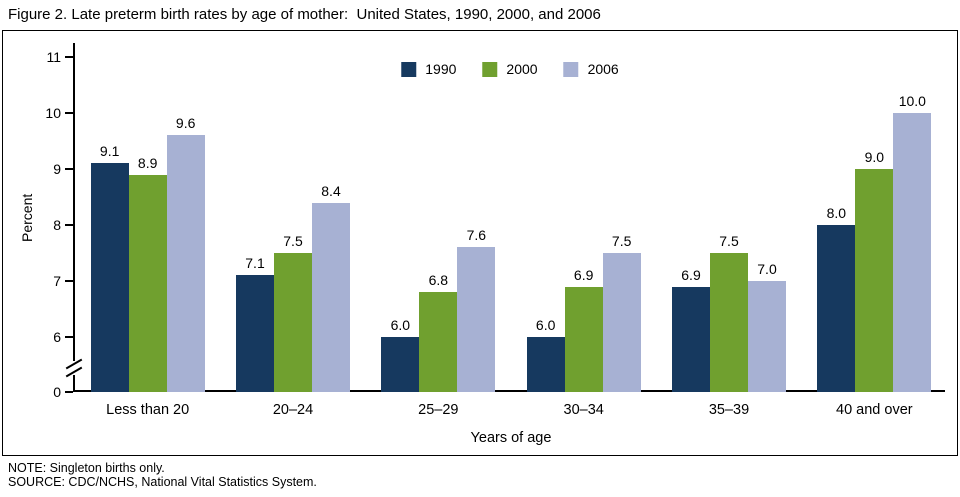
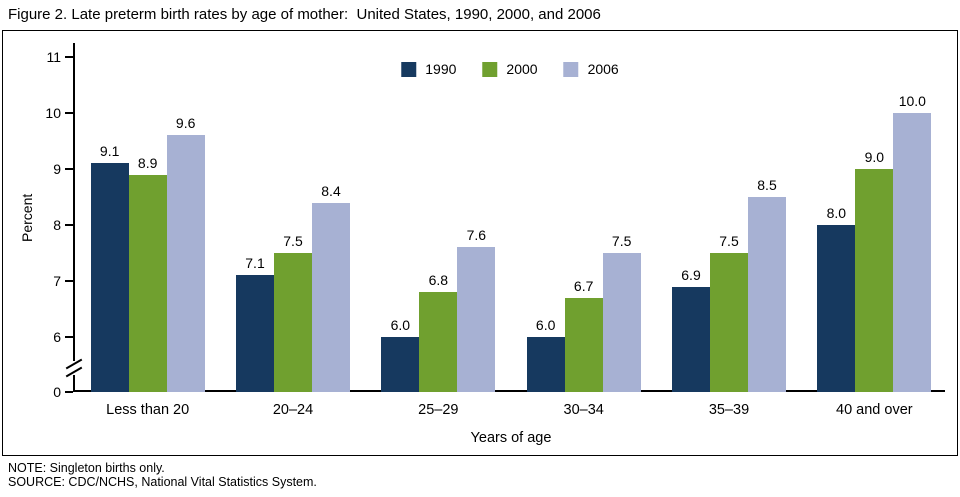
2000/30–34: 6.9 -> 6.7
2006/35–39: 7.0 -> 8.5
